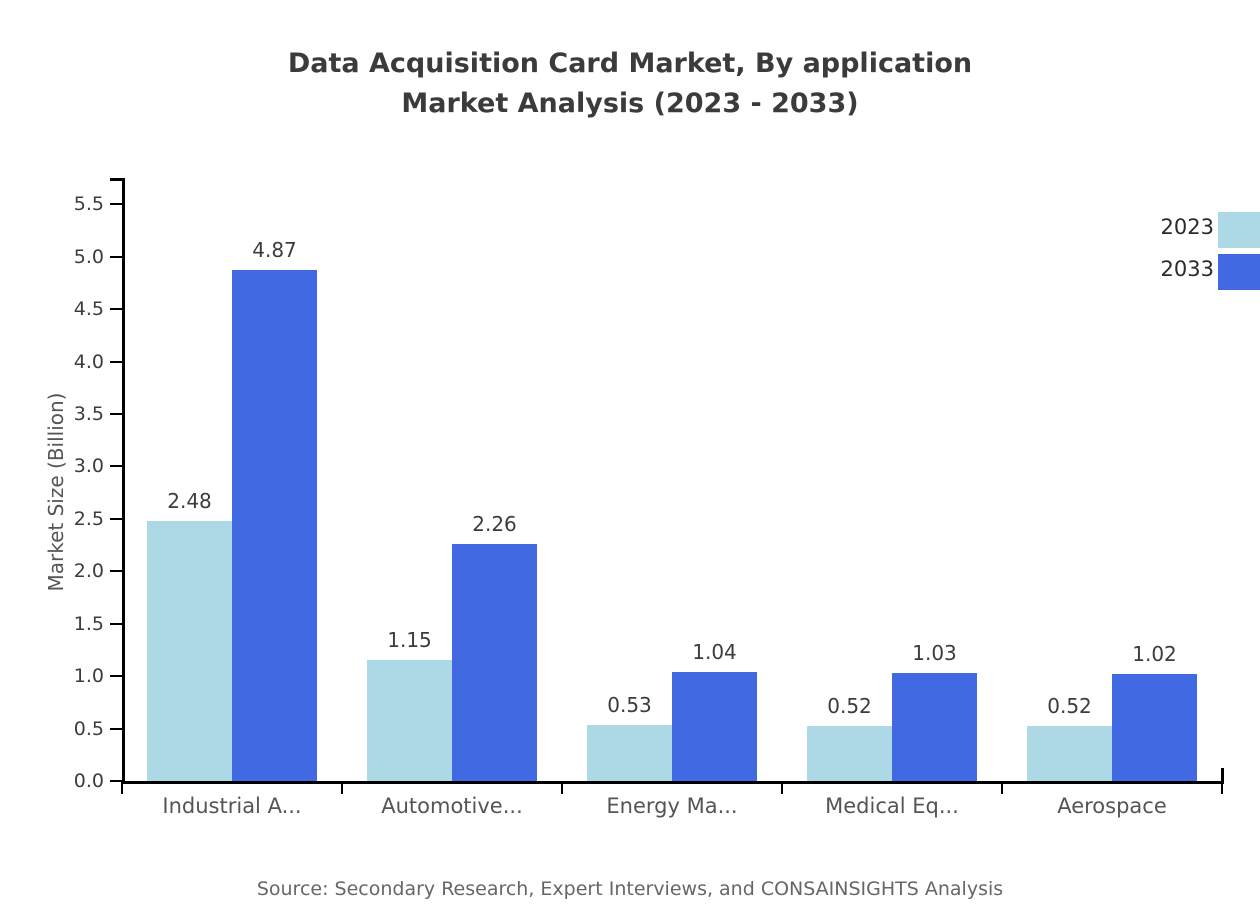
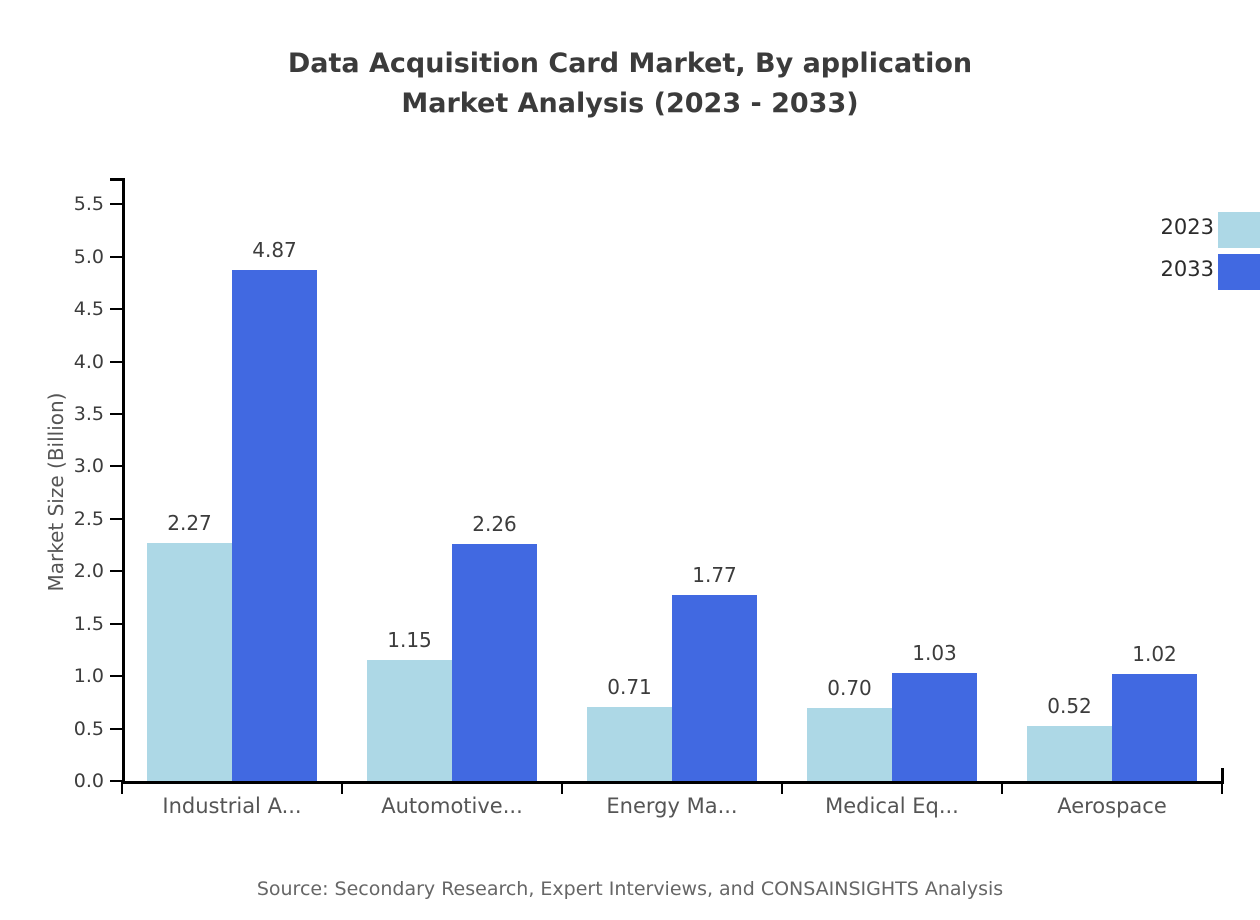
2023/Industrial A...: 2.48 -> 2.27
2023/Energy Ma...: 0.53 -> 0.71
2033/Energy Ma...: 1.04 -> 1.77
2023/Medical Eq...: 0.52 -> 0.70
